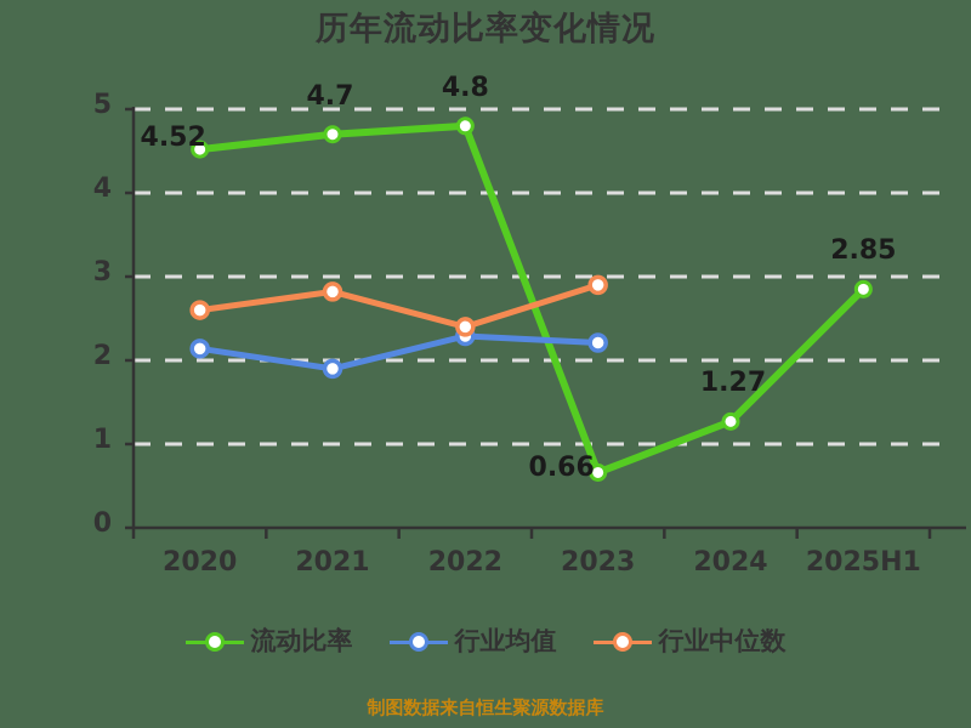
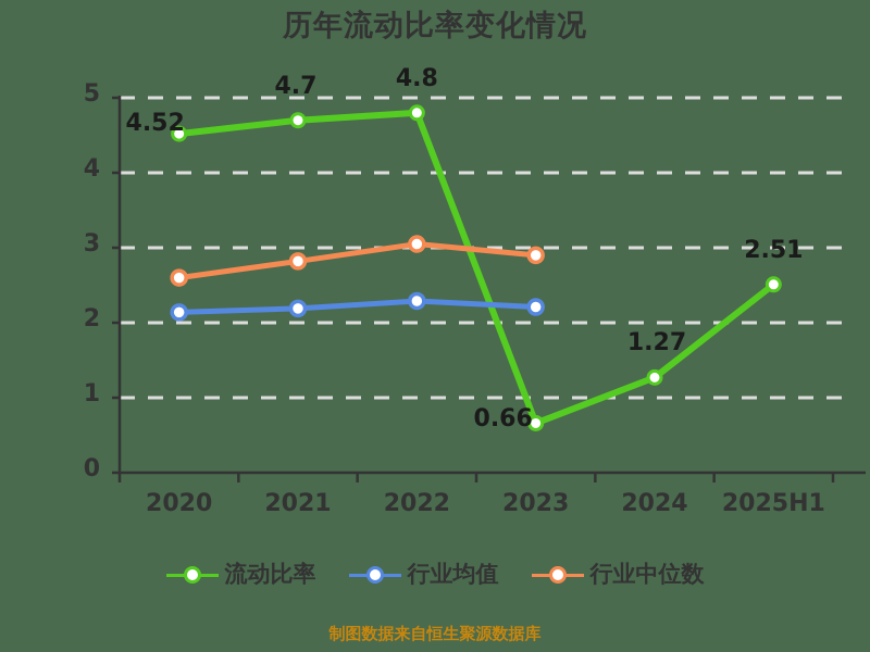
行业均值/2021: 1.9 -> 2.2
行业中位数/2022: 2.4 -> 3.0
流动比率/2025H1: 2.85 -> 2.51
